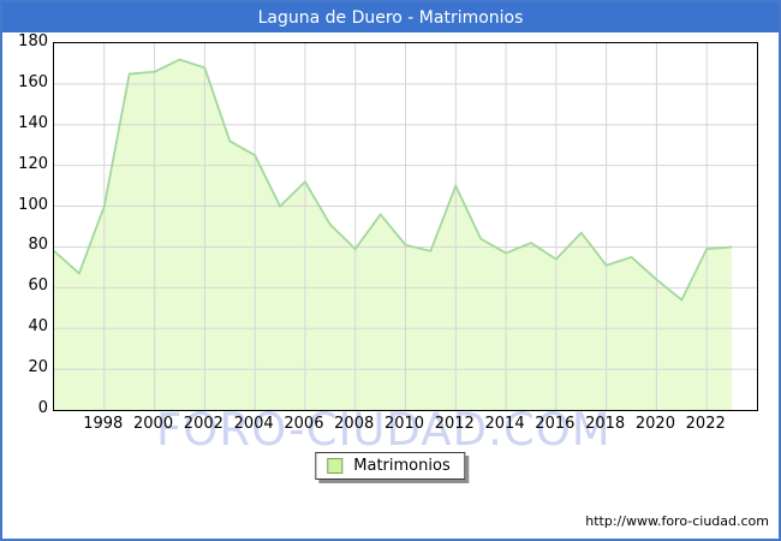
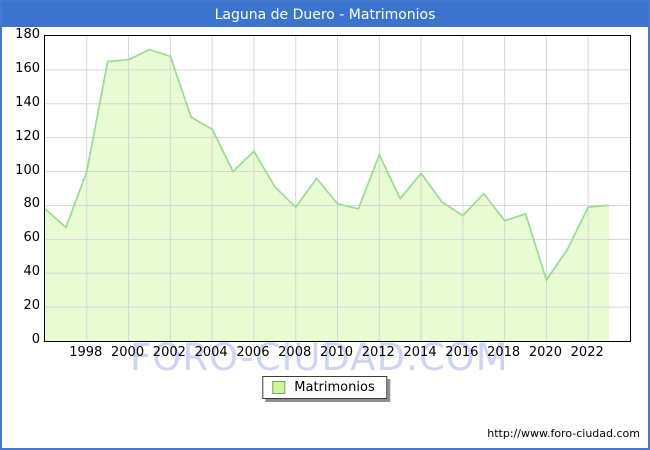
2014: 77 -> 99
2020: 64 -> 36
